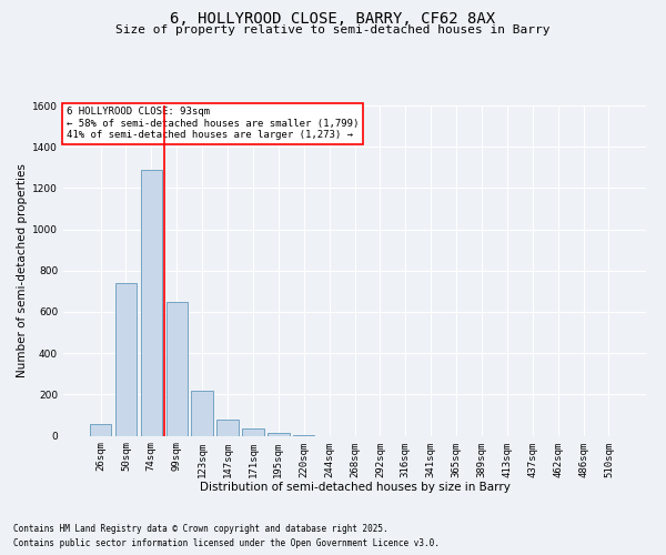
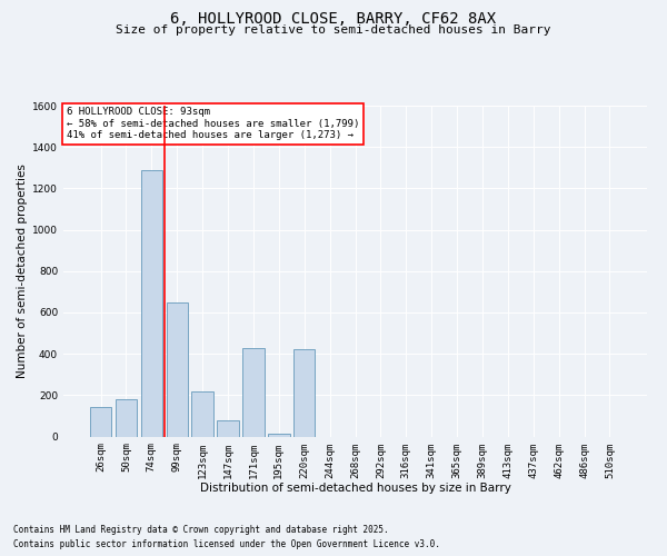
26sqm: 60 -> 140
50sqm: 740 -> 180
171sqm: 40 -> 430
220sqm: 0 -> 420
